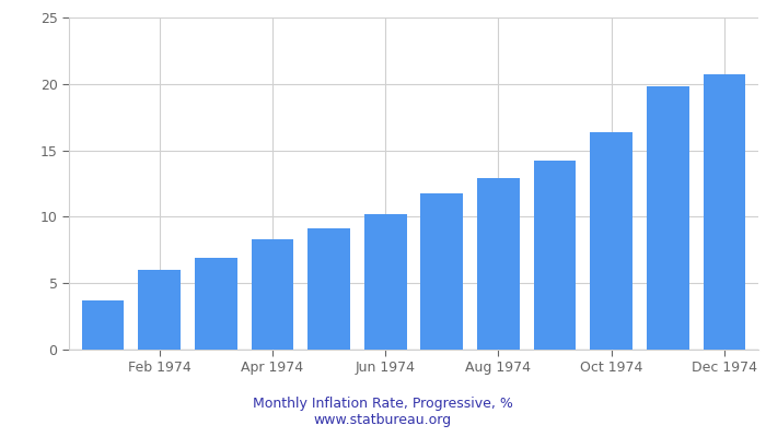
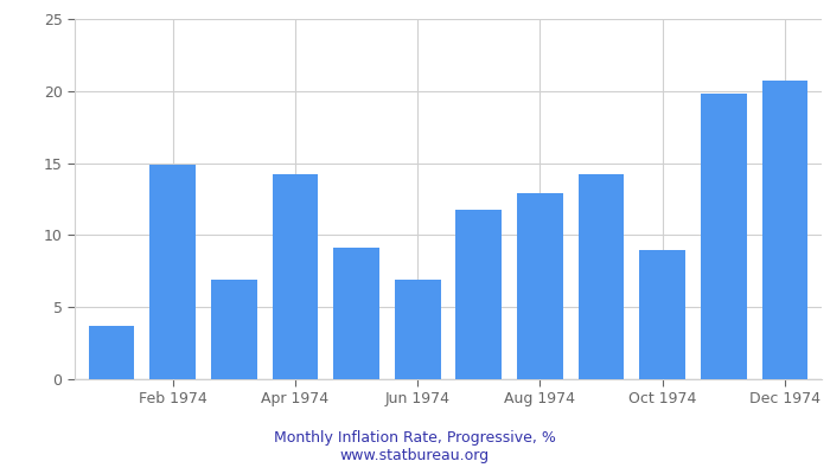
Feb 1974: 6.0 -> 14.9
Apr 1974: 8.3 -> 14.2
Jun 1974: 10.2 -> 6.9
Oct 1974: 16.4 -> 9.0
